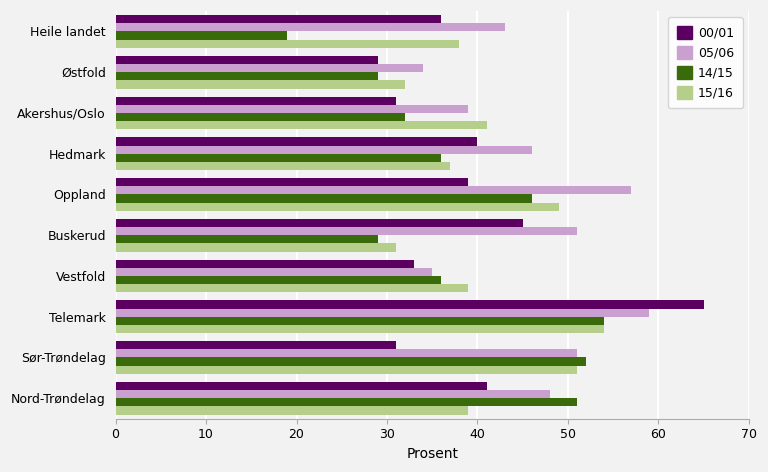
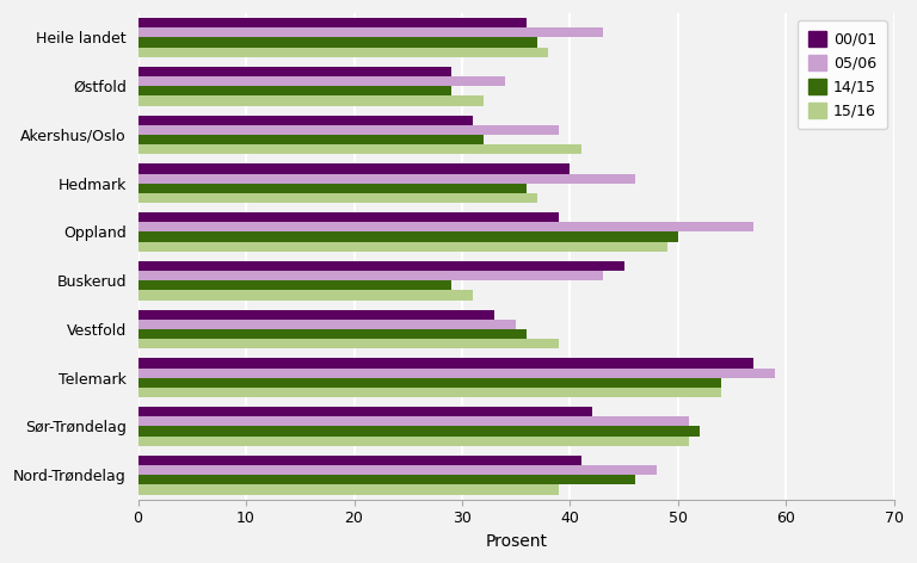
14/15/Heile landet: 19 -> 37
14/15/Oppland: 46 -> 50
05/06/Buskerud: 51 -> 43
00/01/Telemark: 65 -> 57
00/01/Sør-Trøndelag: 31 -> 42
14/15/Nord-Trøndelag: 51 -> 46
